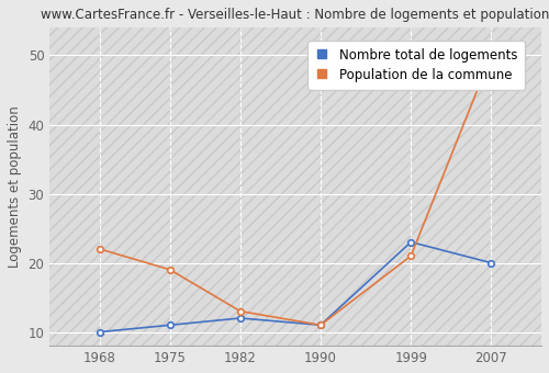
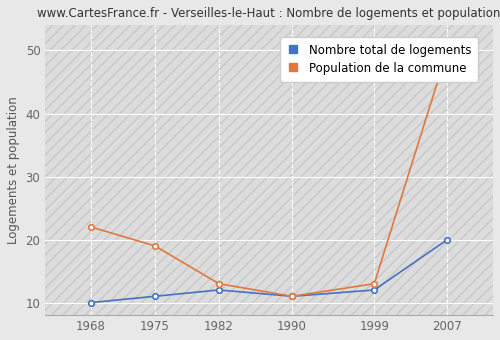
Nombre total de logements/1999: 23 -> 12
Population de la commune/1999: 21 -> 13
